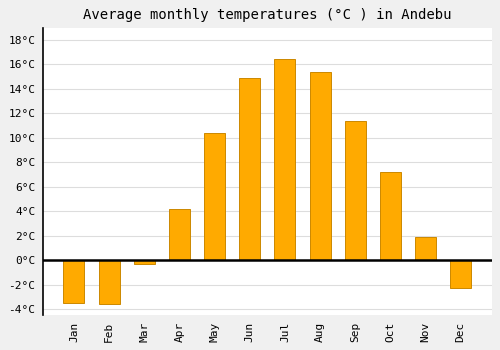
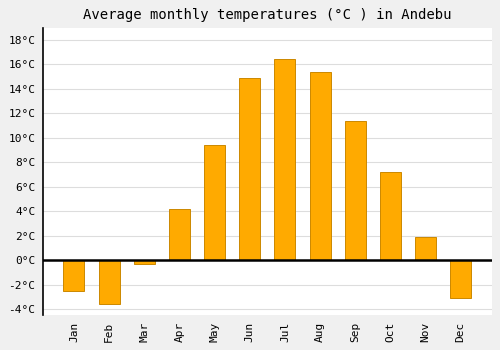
Jan: -3.5°C -> -2.5°C
May: 10.4°C -> 9.4°C
Dec: -2.3°C -> -3.1°C
